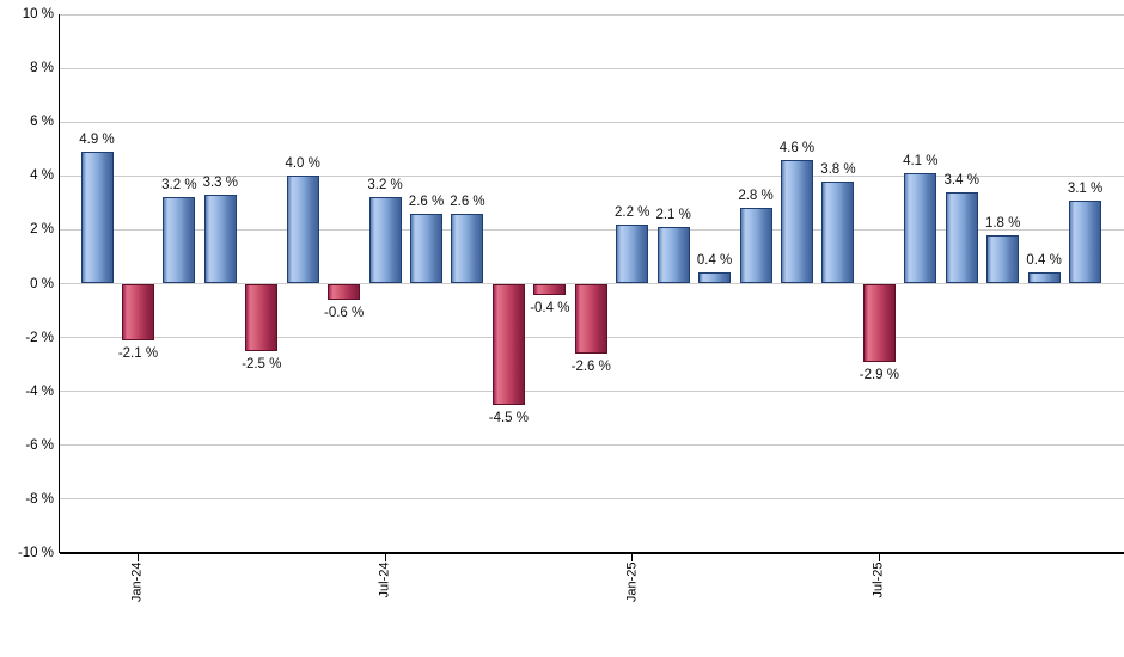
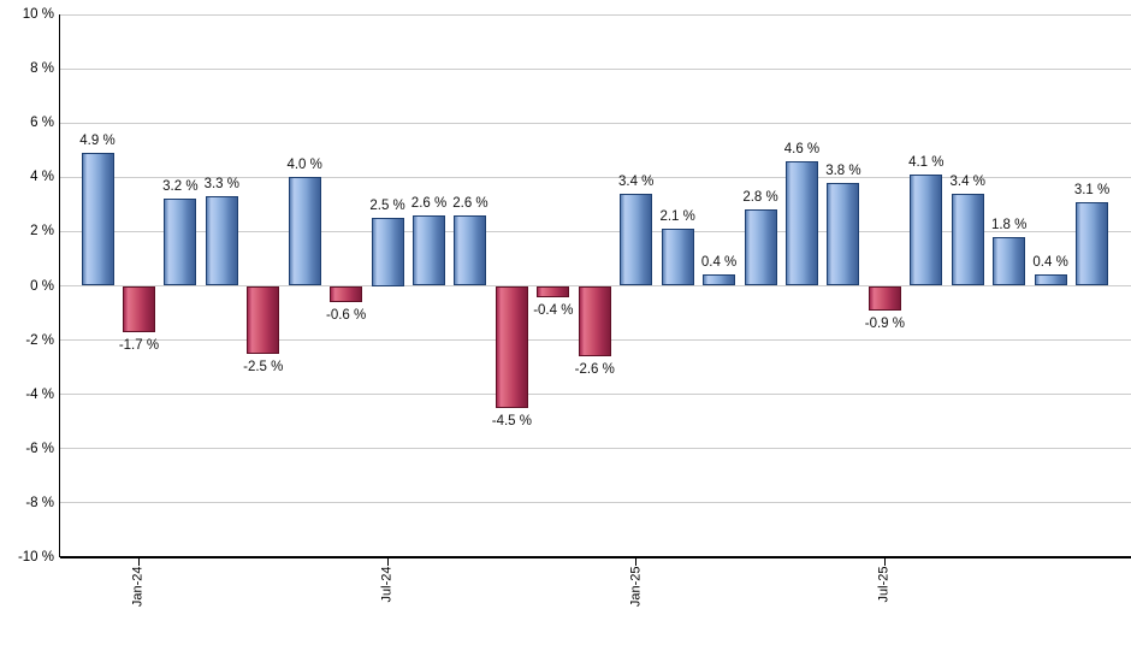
Jan-24: -2.1 -> -1.7
Jul-24: 3.2 -> 2.5
Jan-25: 2.2 -> 3.4
Jul-25: -2.9 -> -0.9
